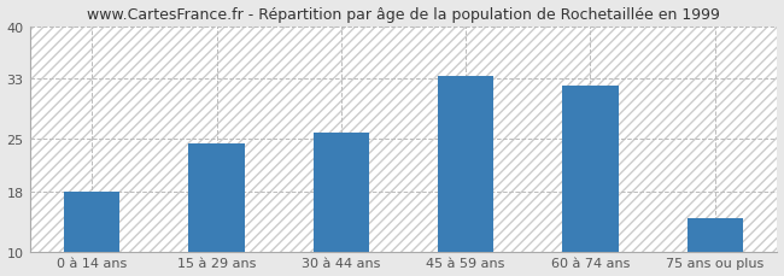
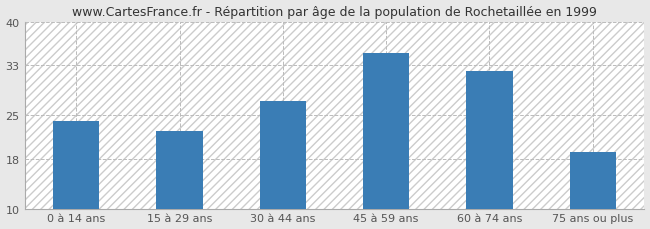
0 à 14 ans: 17.9 -> 24.0
15 à 29 ans: 24.3 -> 22.4
30 à 44 ans: 25.8 -> 27.2
45 à 59 ans: 33.3 -> 35.0
75 ans ou plus: 14.5 -> 19.0
